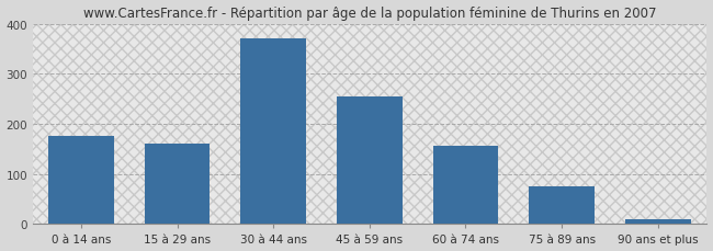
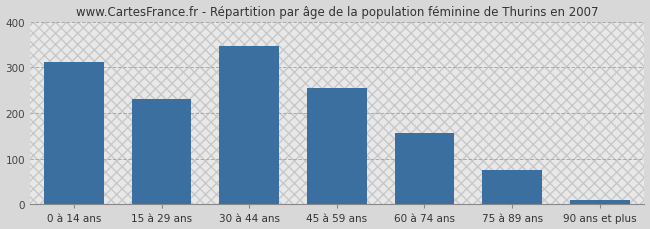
0 à 14 ans: 175 -> 312
15 à 29 ans: 160 -> 230
30 à 44 ans: 370 -> 347
